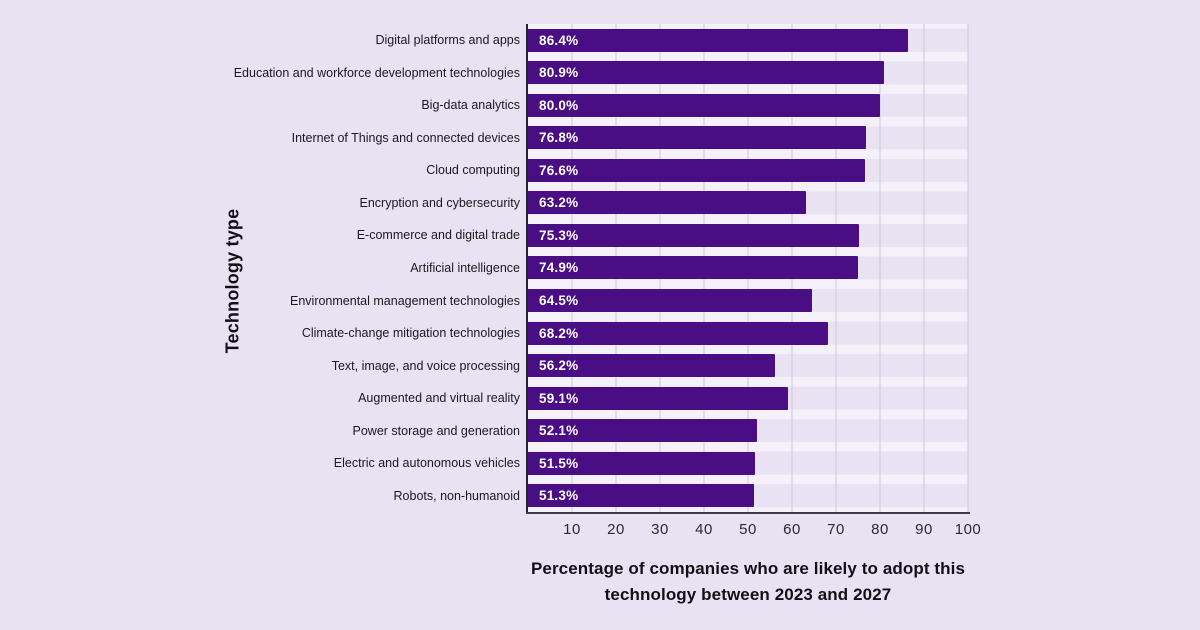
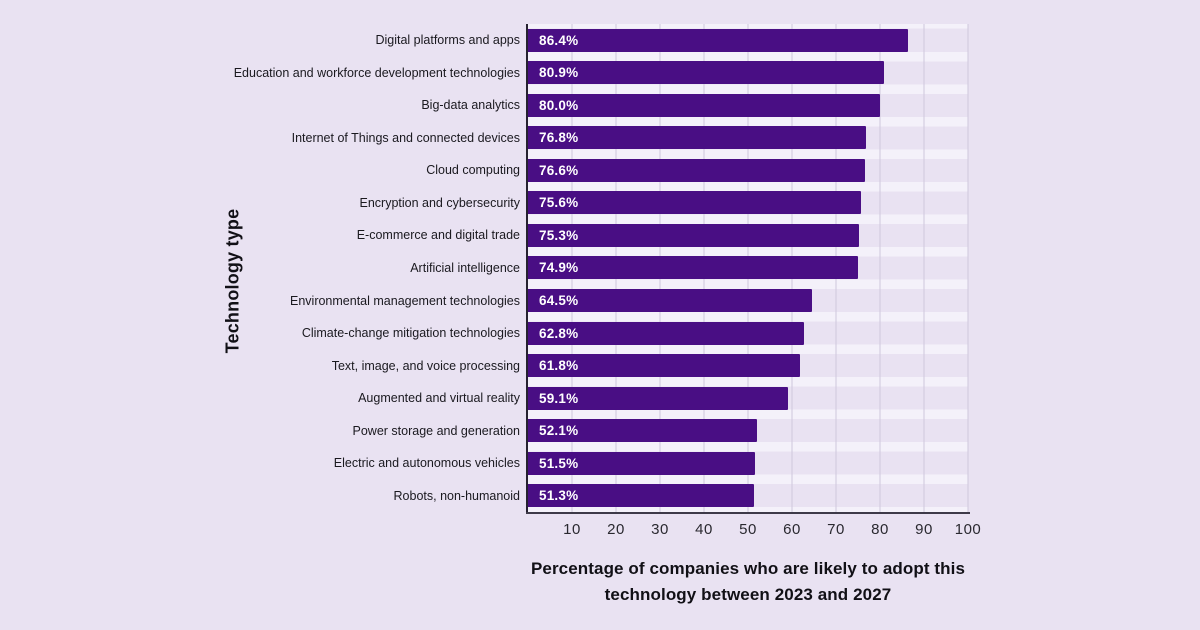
Encryption and cybersecurity: 63.2% -> 75.6%
Climate-change mitigation technologies: 68.2% -> 62.8%
Text, image, and voice processing: 56.2% -> 61.8%
